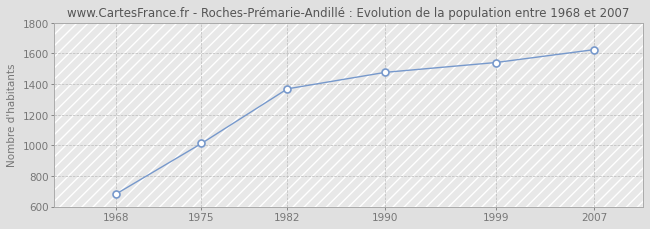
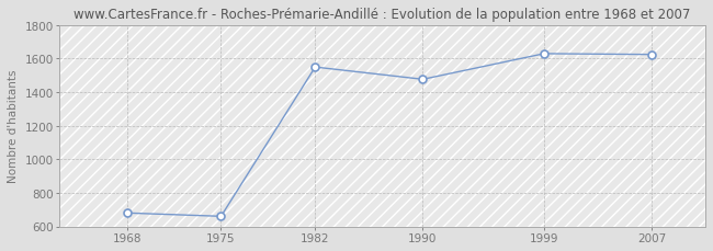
1975: 1010 -> 660
1982: 1370 -> 1550
1999: 1540 -> 1630
